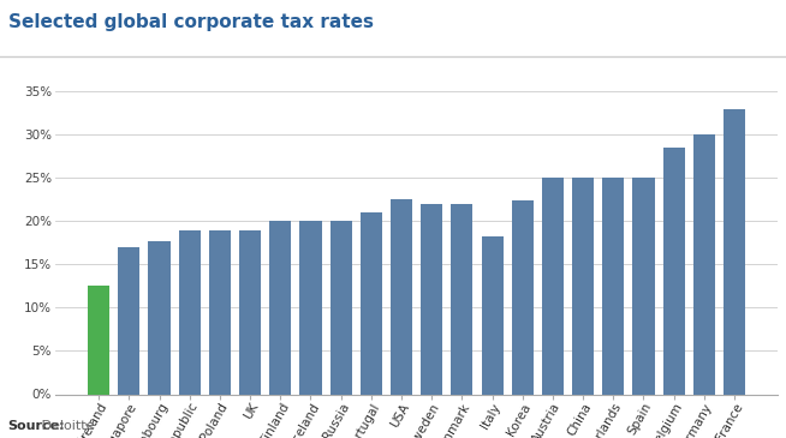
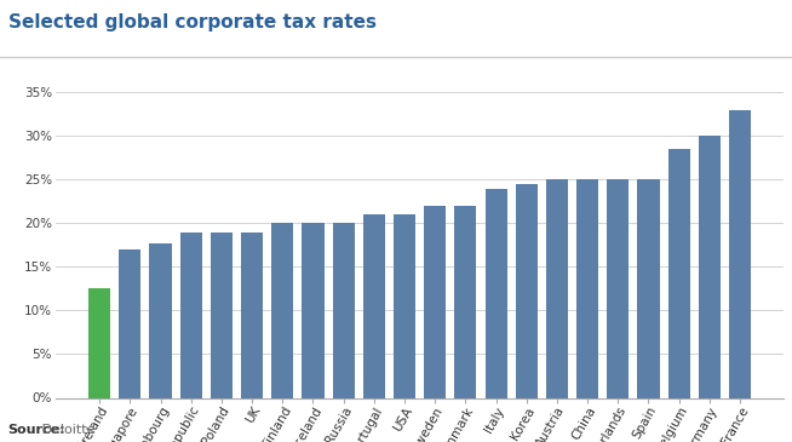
USA: 22.6% -> 21.0%
Italy: 18.2% -> 24.0%
Korea: 22.4% -> 24.5%
